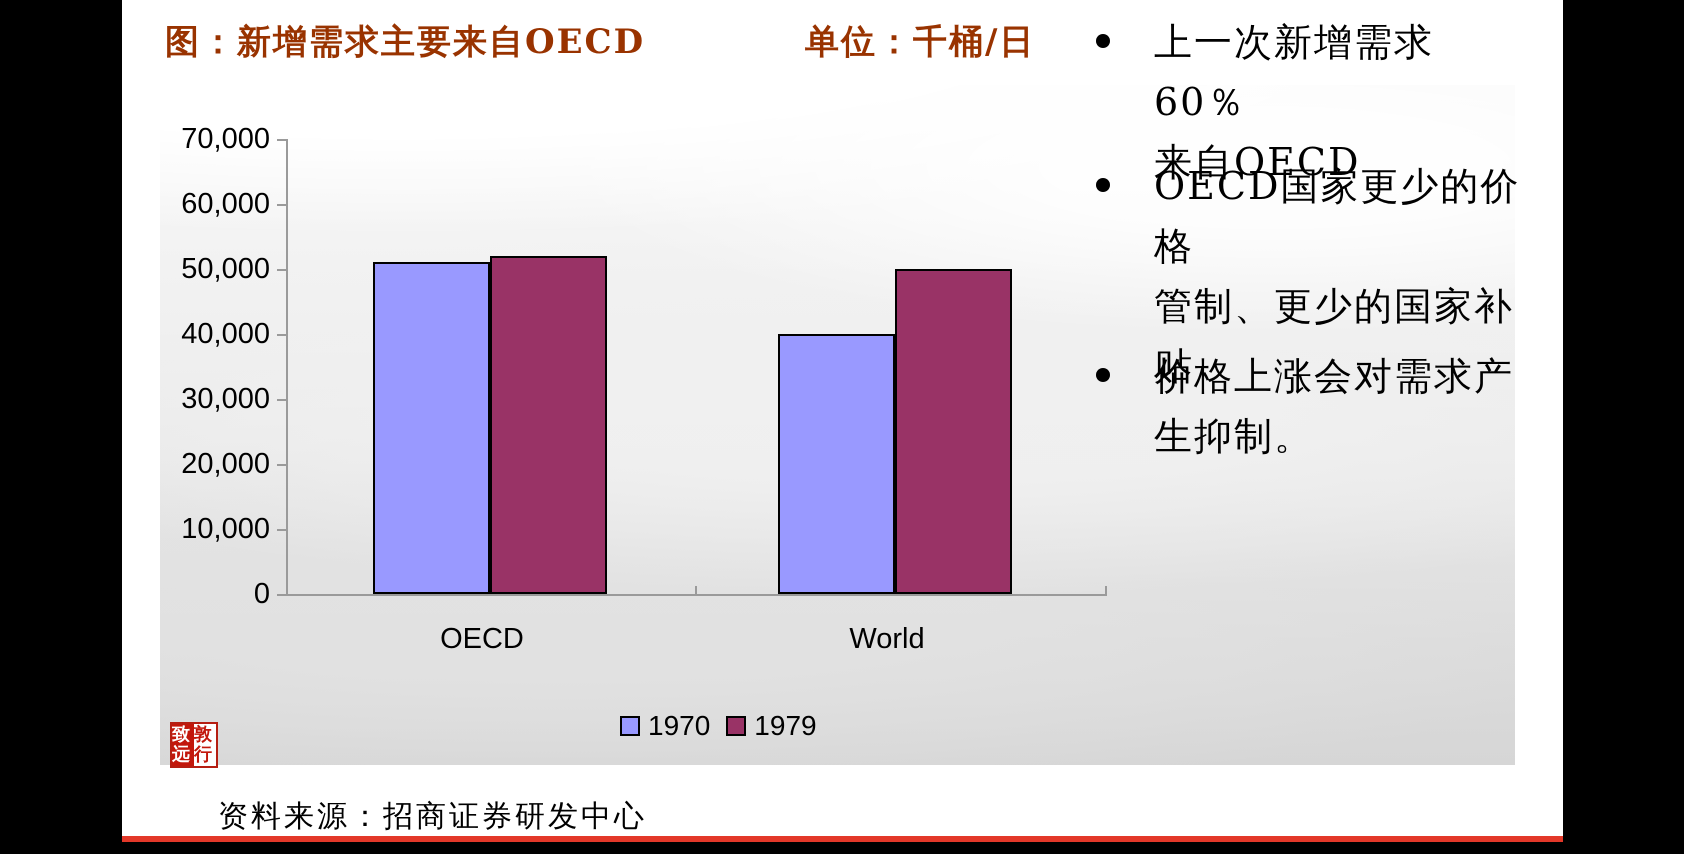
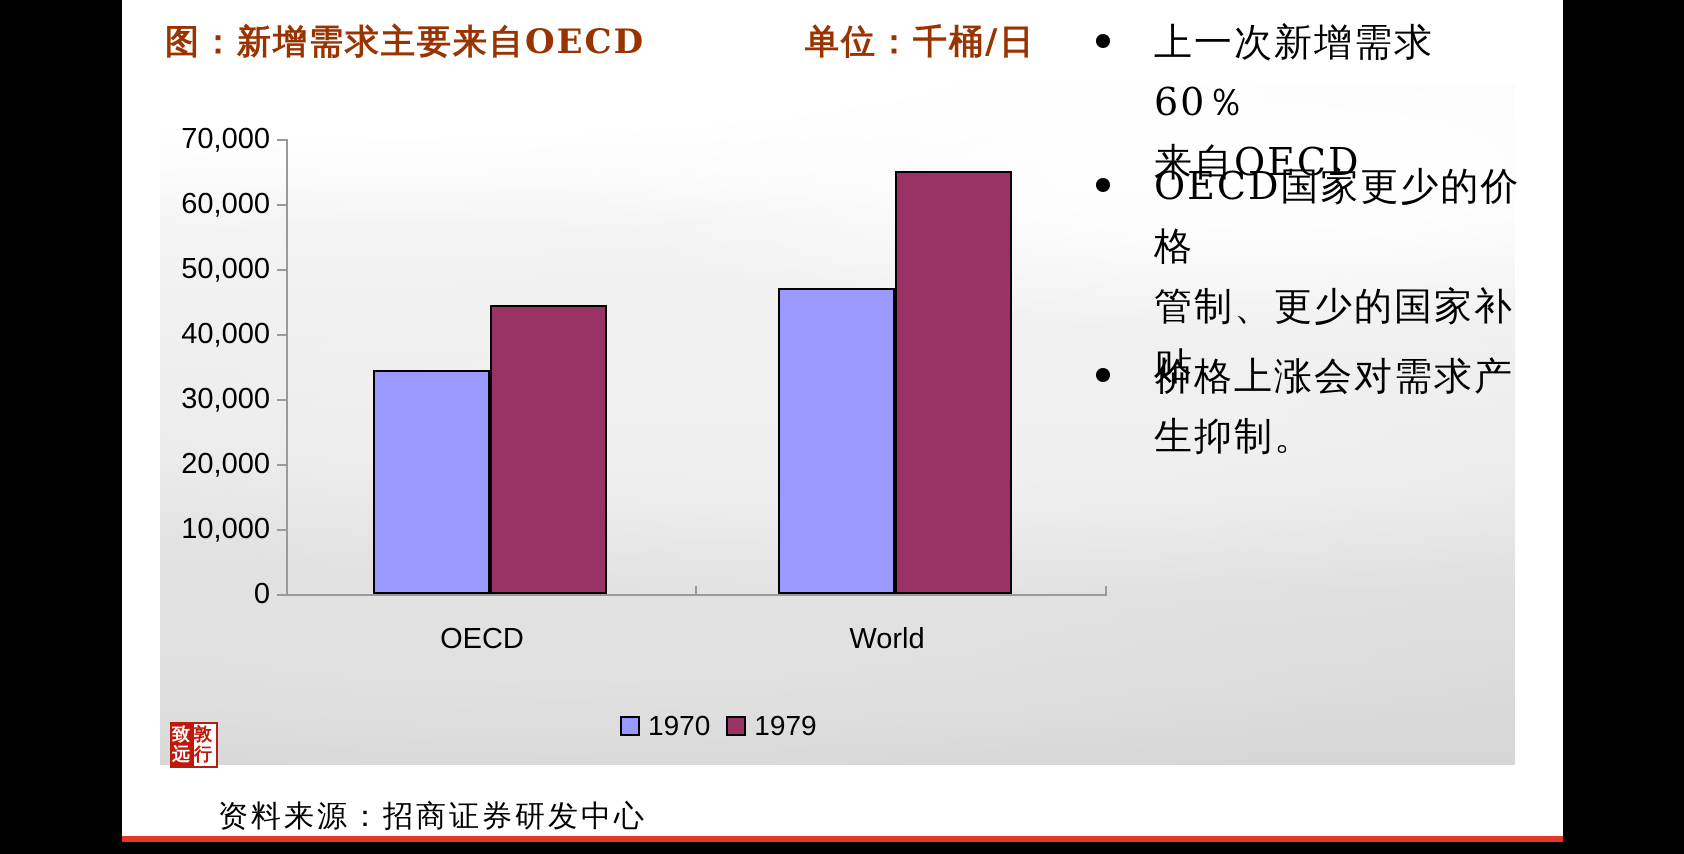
1970/OECD: 51000 -> 34000
1979/OECD: 52000 -> 44000
1970/World: 40000 -> 47000
1979/World: 50000 -> 65000
